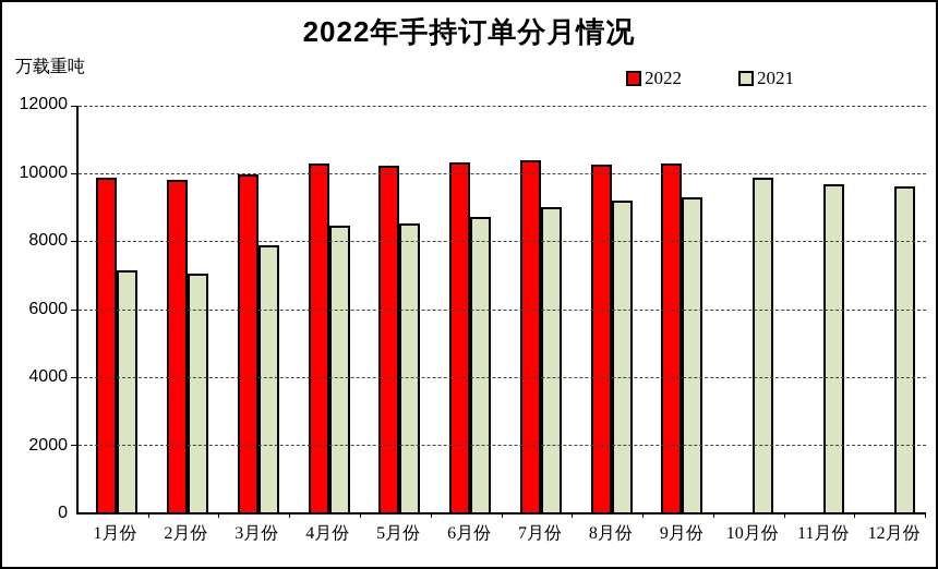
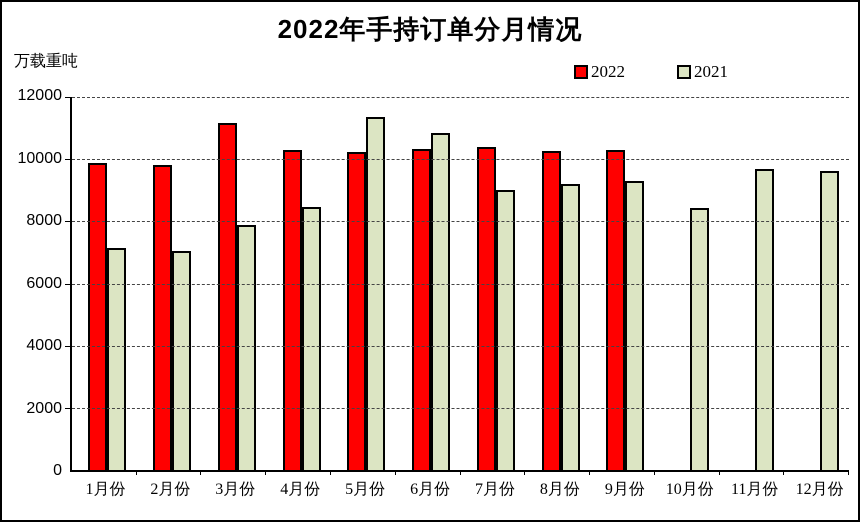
2022/3月份: 9900 -> 11100
2021/5月份: 8500 -> 11300
2021/6月份: 8700 -> 10800
2021/10月份: 9800 -> 8400
